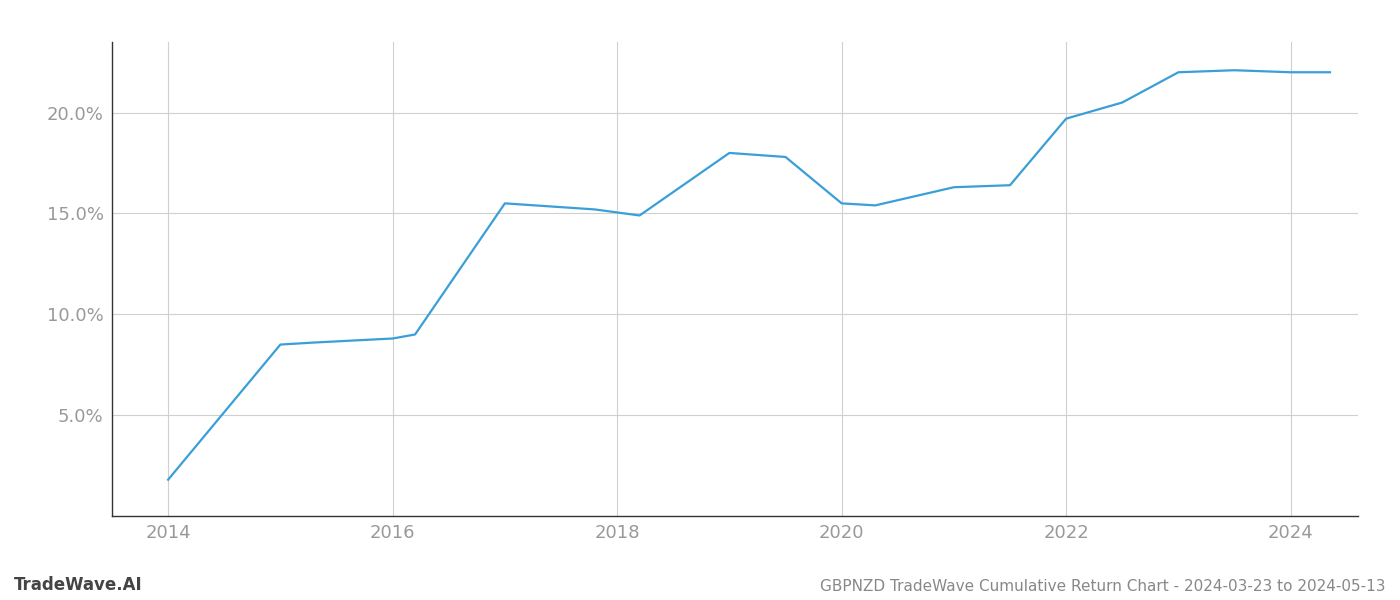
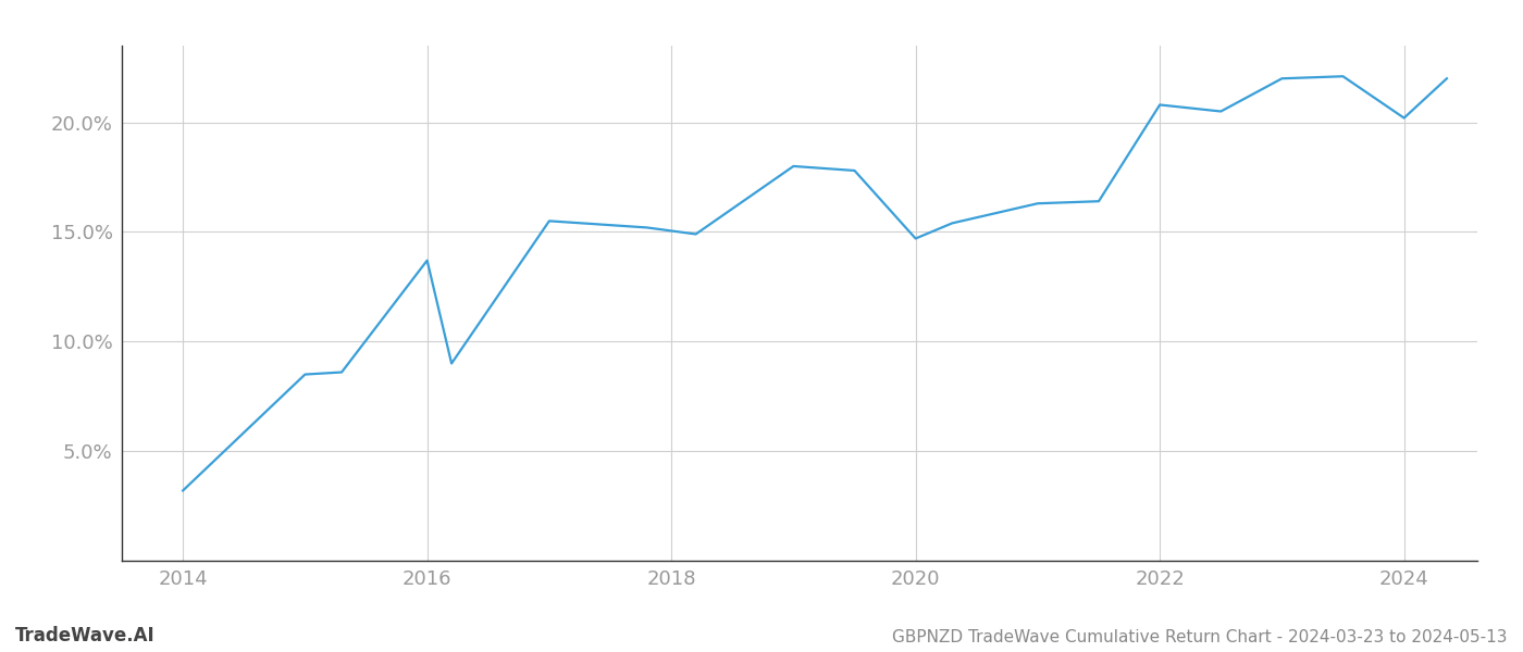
2014: 1.8% -> 3.2%
2016: 8.8% -> 13.7%
2020: 15.5% -> 14.7%
2022: 19.7% -> 20.8%
2024: 22.0% -> 20.2%
